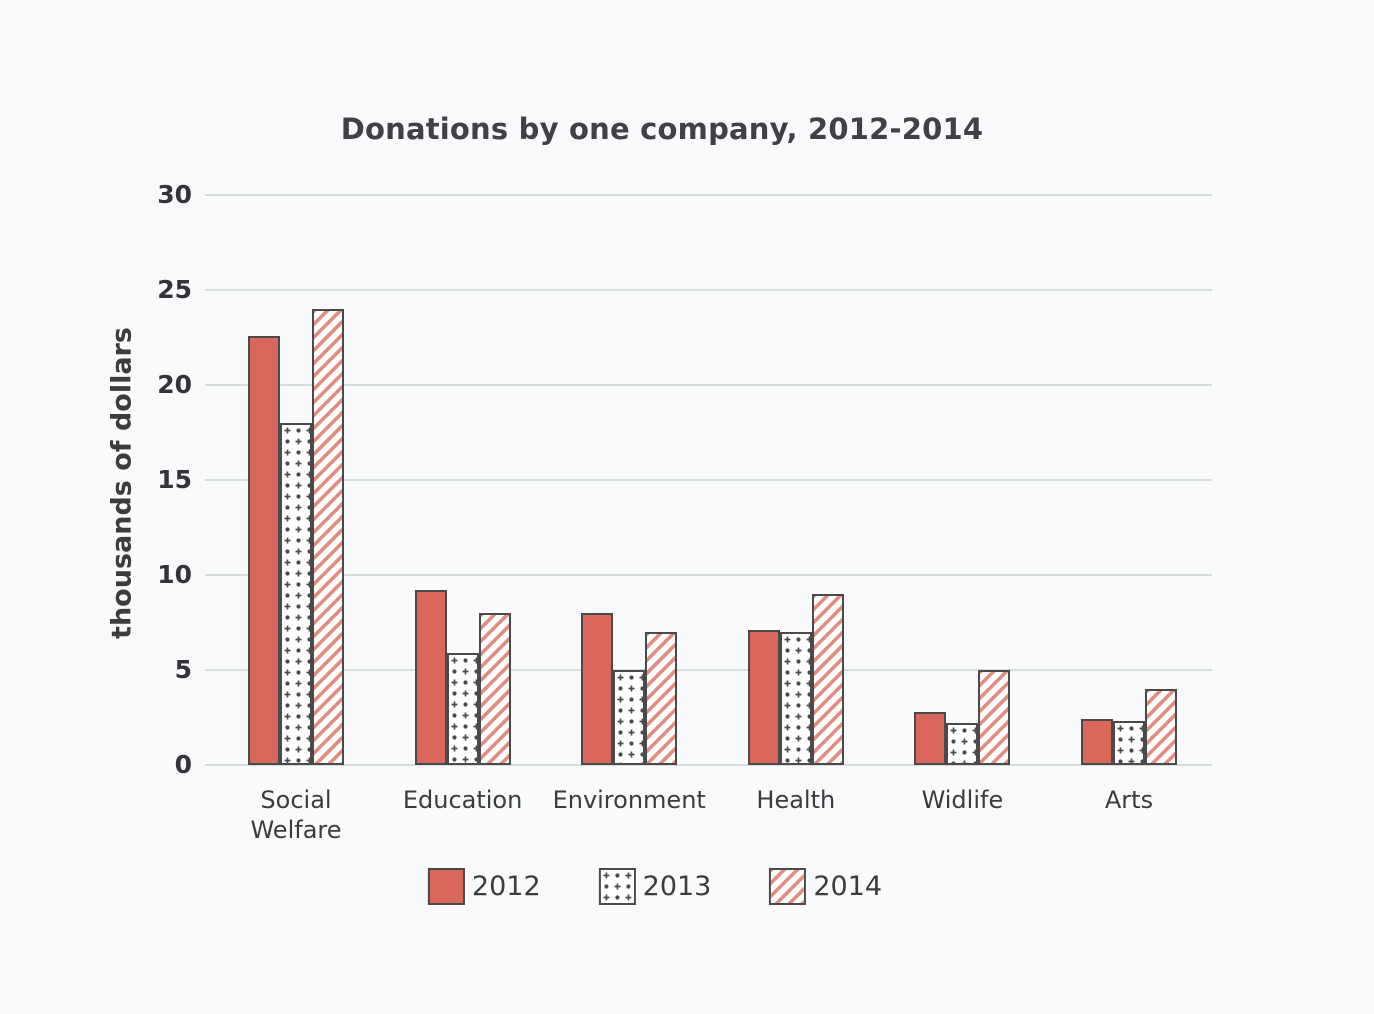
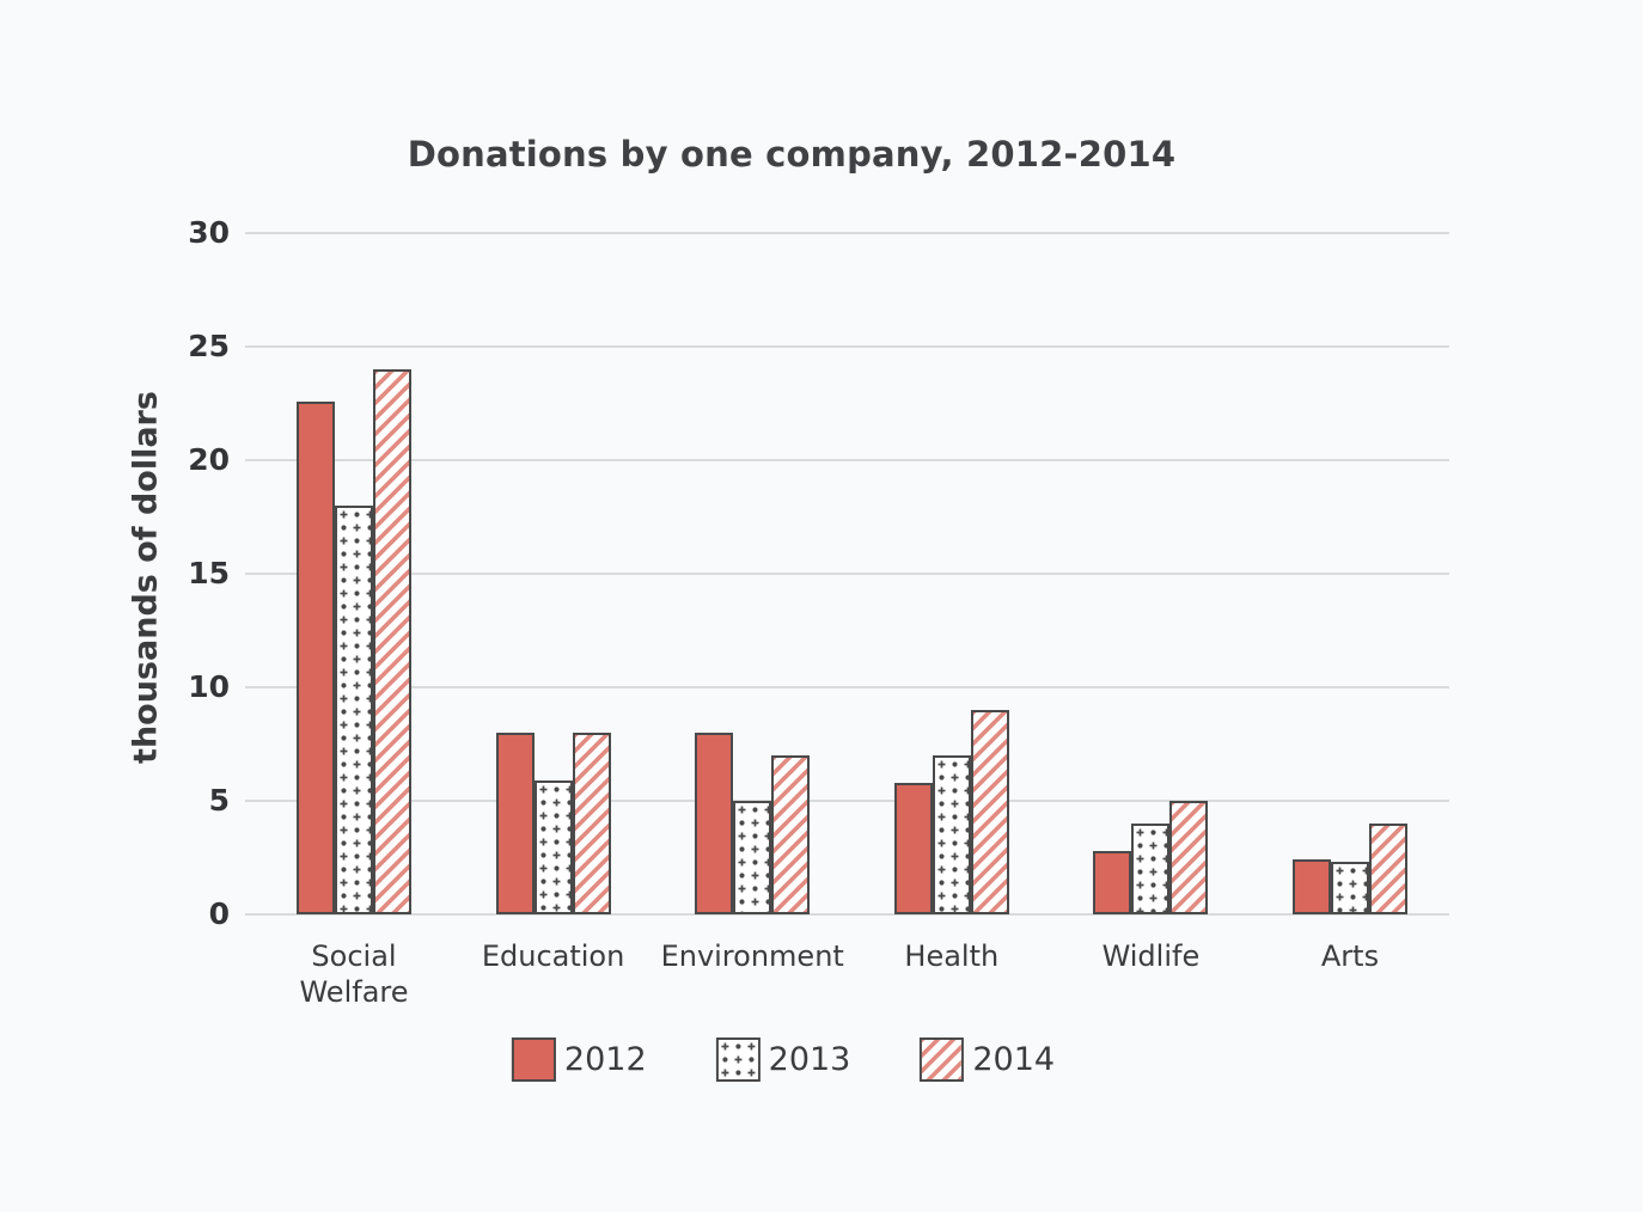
2012/Education: 9.2 -> 8.0
2012/Health: 7.1 -> 5.8
2013/Widlife: 2.2 -> 4.0
